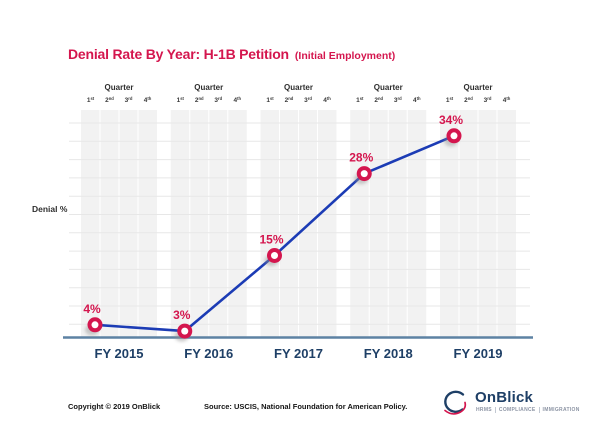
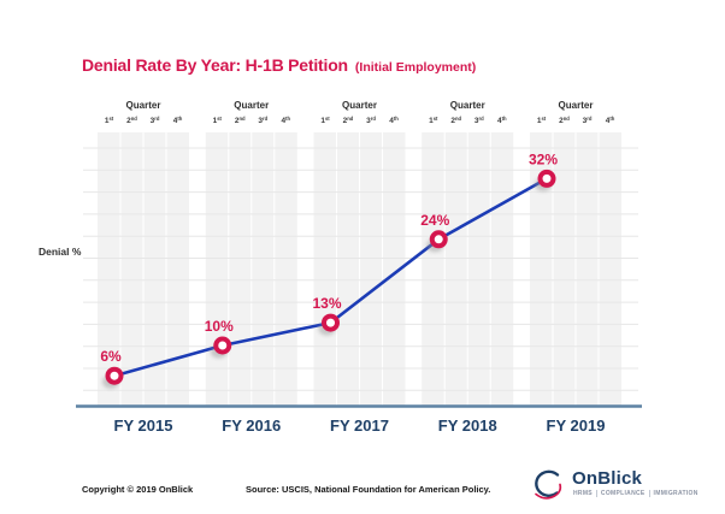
FY 2015: 4% -> 6%
FY 2016: 3% -> 10%
FY 2017: 15% -> 13%
FY 2018: 28% -> 24%
FY 2019: 34% -> 32%
